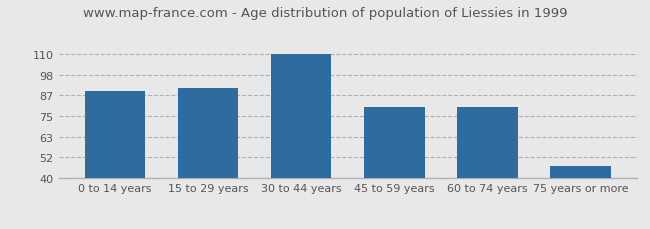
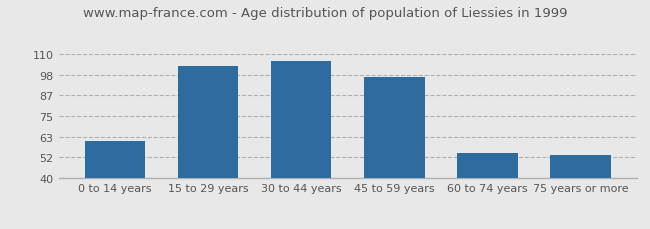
0 to 14 years: 89 -> 61
15 to 29 years: 91 -> 103
30 to 44 years: 110 -> 106
45 to 59 years: 80 -> 97
60 to 74 years: 80 -> 54
75 years or more: 47 -> 53
